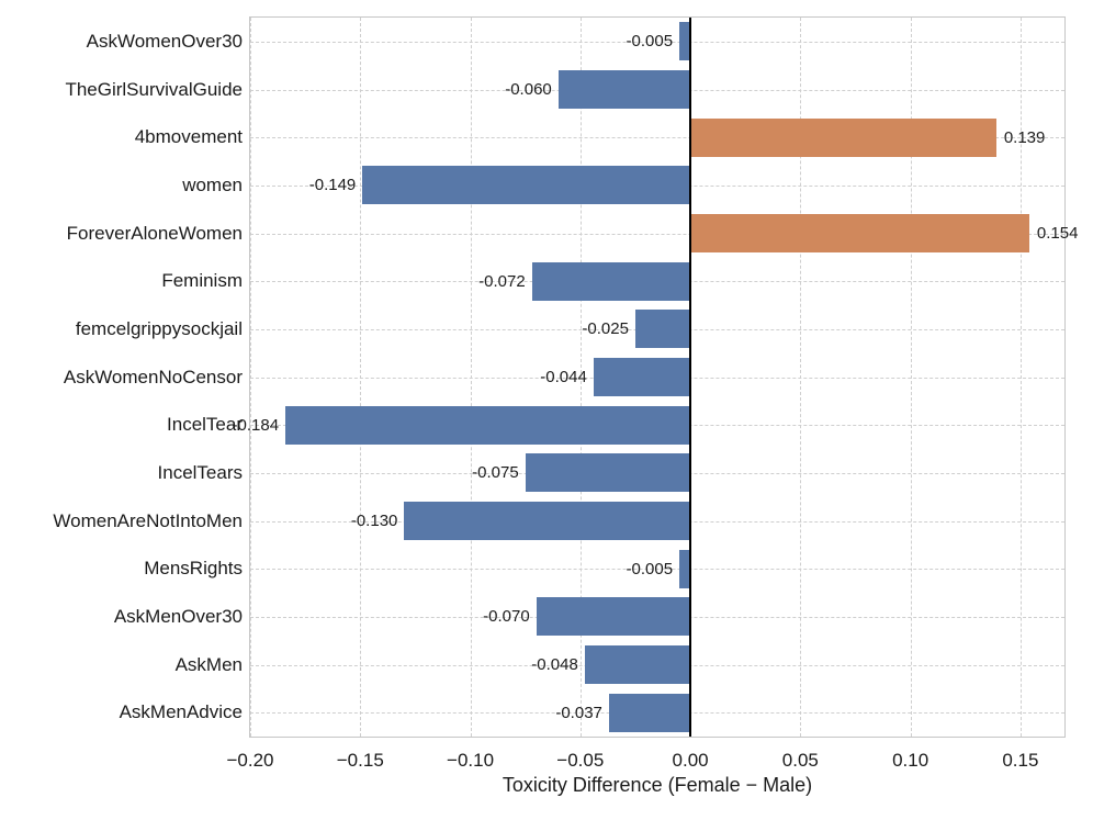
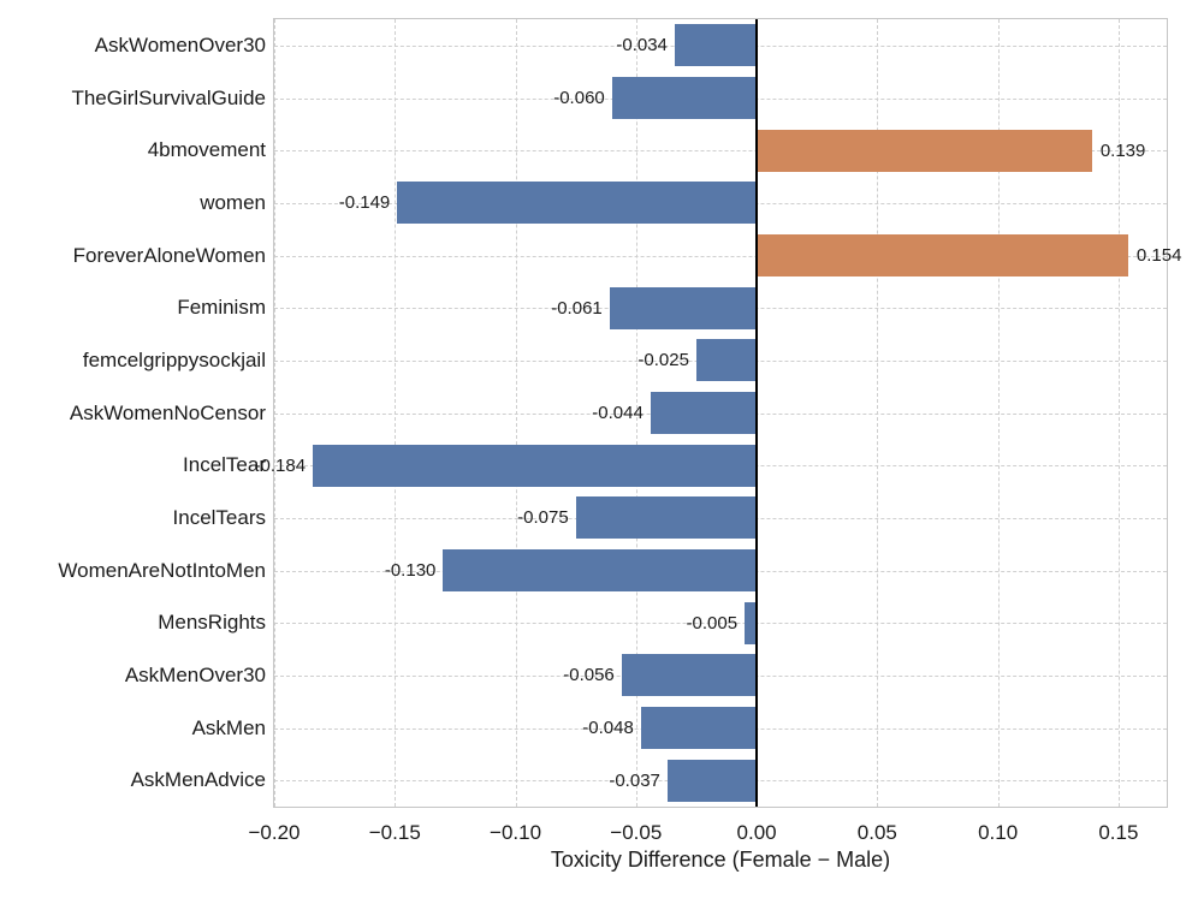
AskWomenOver30: -0.005 -> -0.034
Feminism: -0.072 -> -0.061
AskMenOver30: -0.070 -> -0.056
